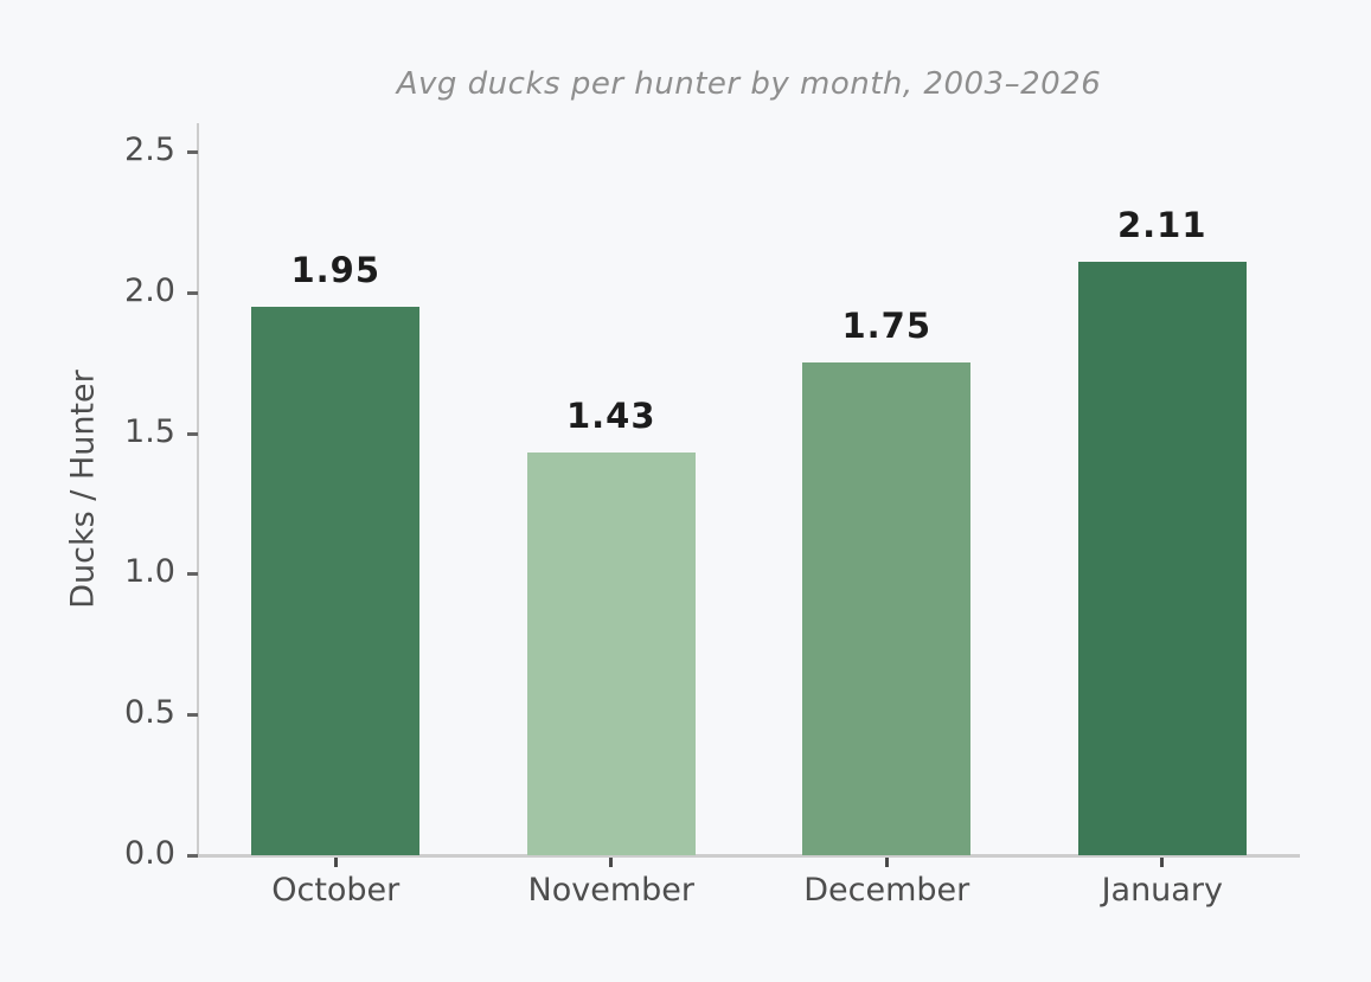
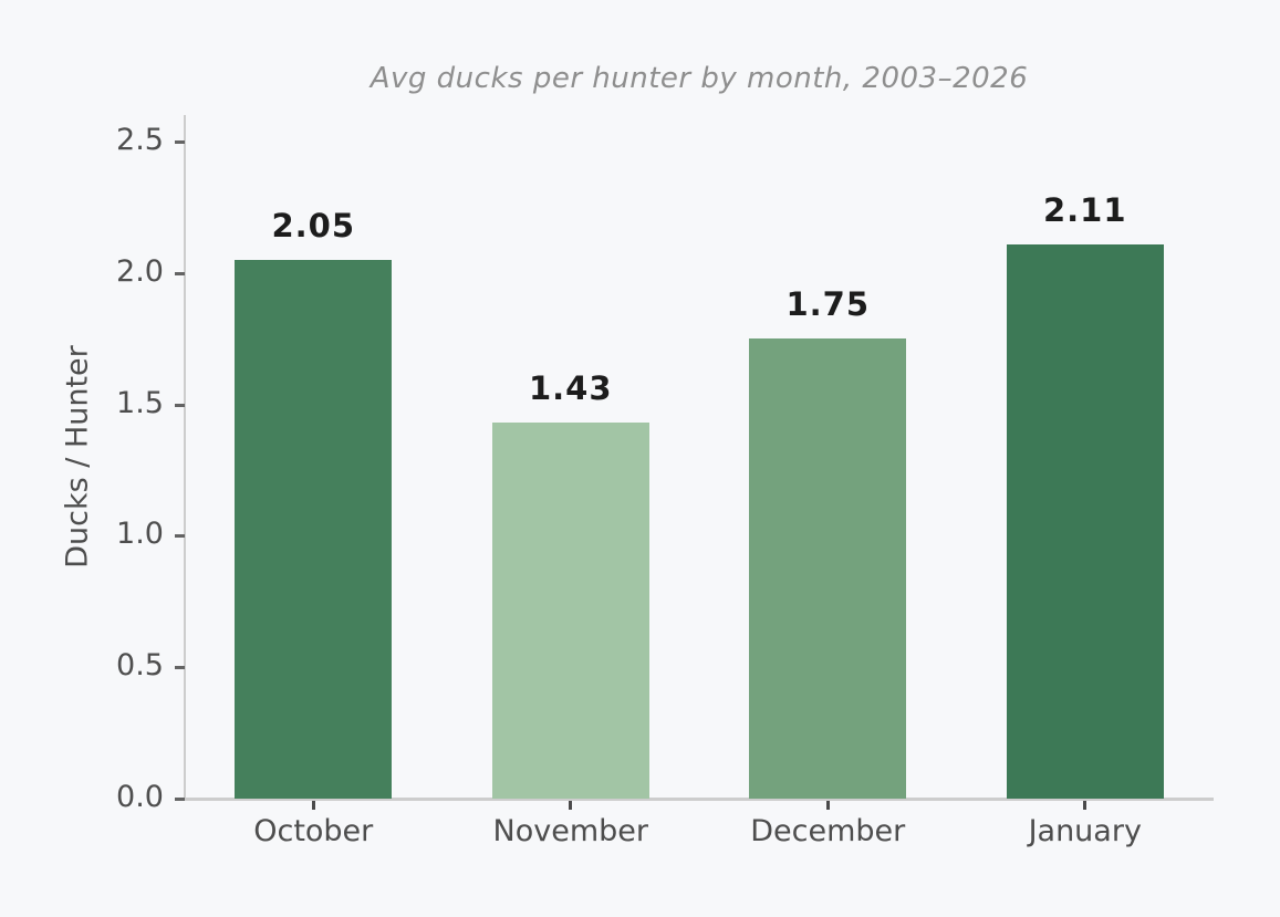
October: 1.95 -> 2.05
